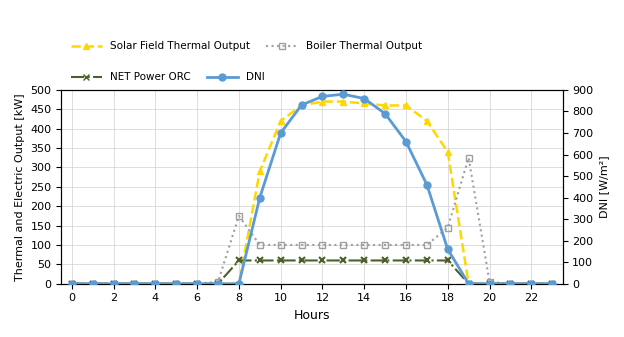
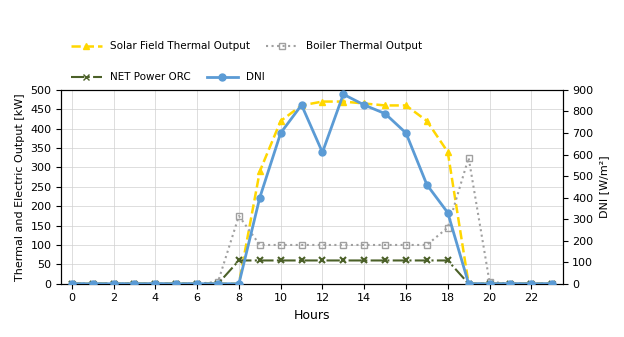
DNI/12: 870 -> 610
DNI/14: 860 -> 830
DNI/16: 660 -> 700
DNI/18: 160 -> 330
